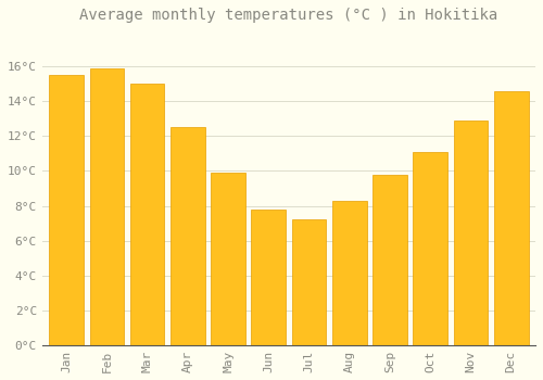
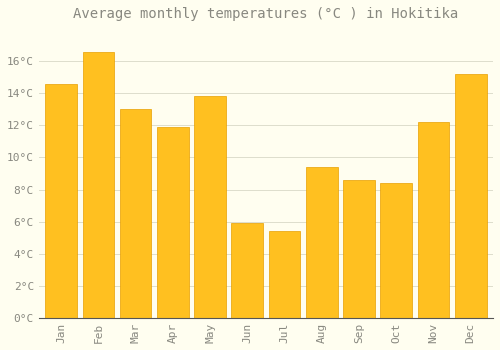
Jan: 15.5°C -> 14.6°C
Feb: 15.9°C -> 16.6°C
Mar: 15.0°C -> 13.0°C
Apr: 12.5°C -> 11.9°C
May: 9.9°C -> 13.8°C
Jun: 7.8°C -> 5.9°C
Jul: 7.2°C -> 5.4°C
Aug: 8.3°C -> 9.4°C
Sep: 9.8°C -> 8.6°C
Oct: 11.1°C -> 8.4°C
Nov: 12.9°C -> 12.2°C
Dec: 14.6°C -> 15.2°C
